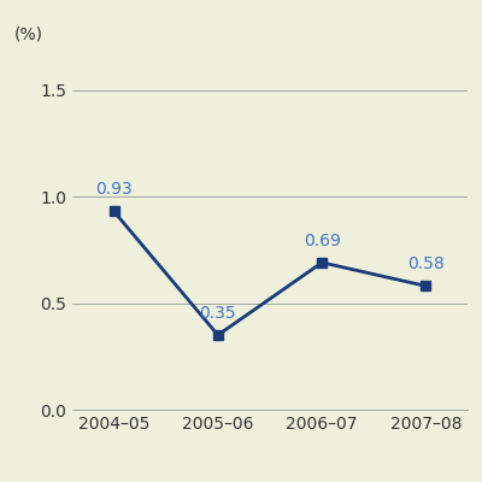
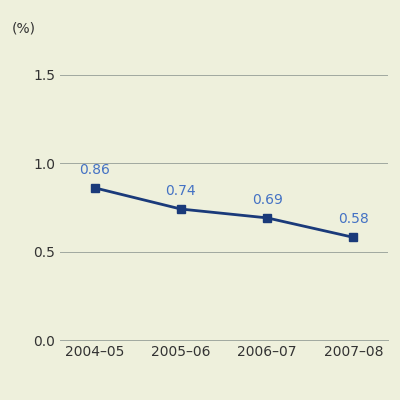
2004–05: 0.93 -> 0.86
2005–06: 0.35 -> 0.74
